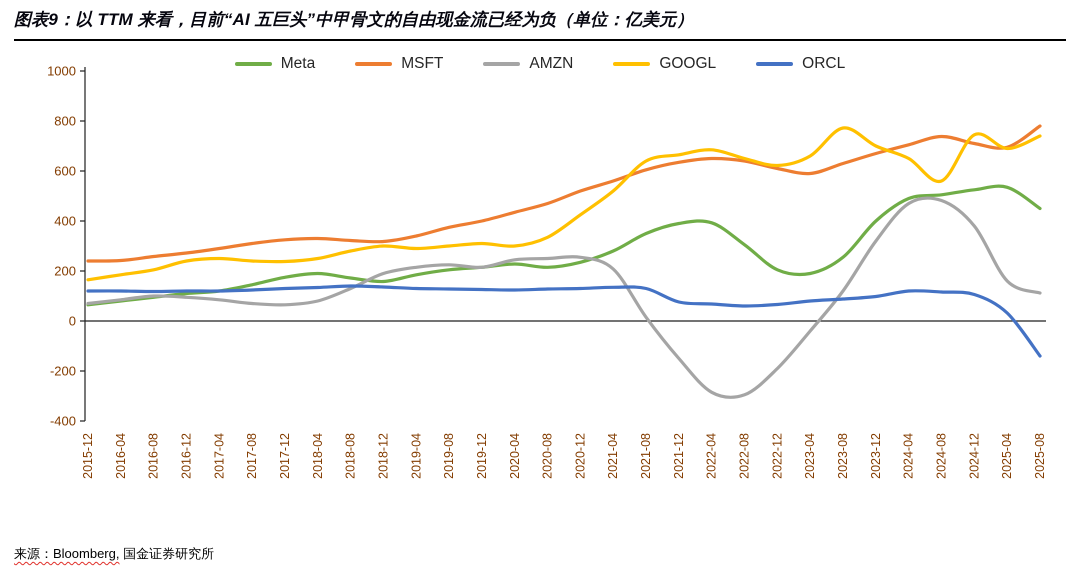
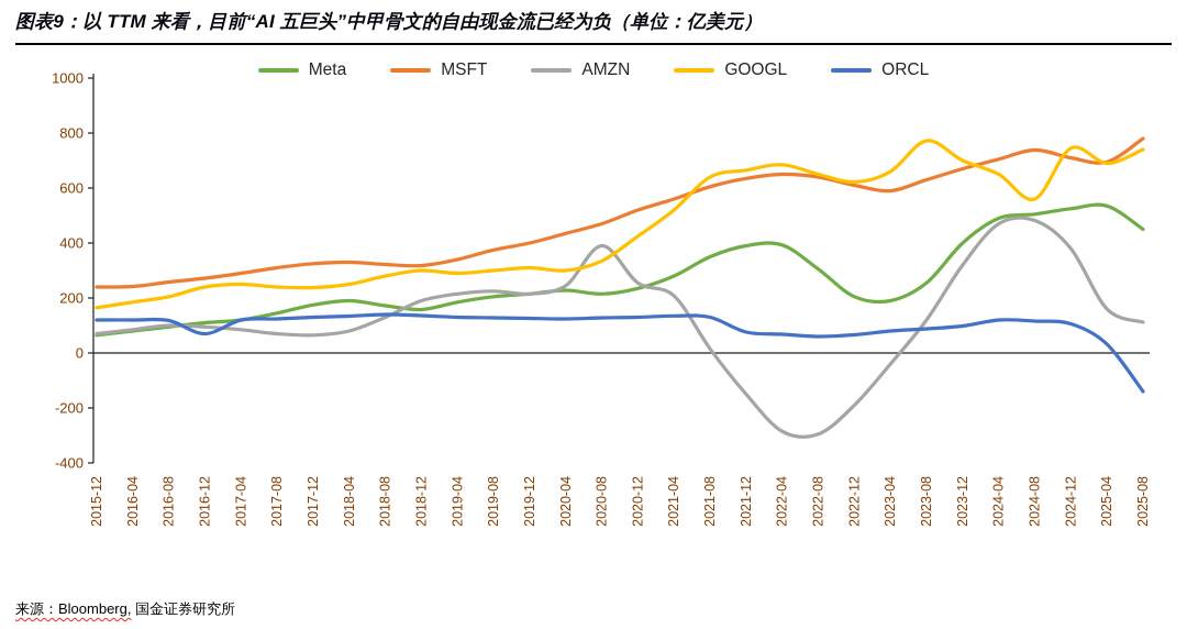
ORCL/2016-12: 120 -> 70
AMZN/2020-08: 250 -> 390
